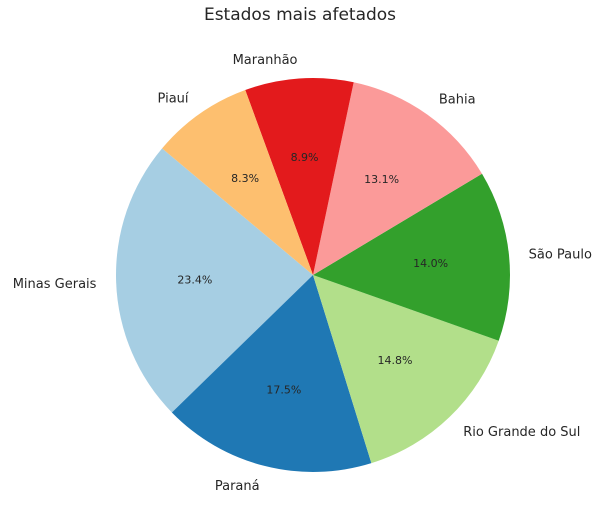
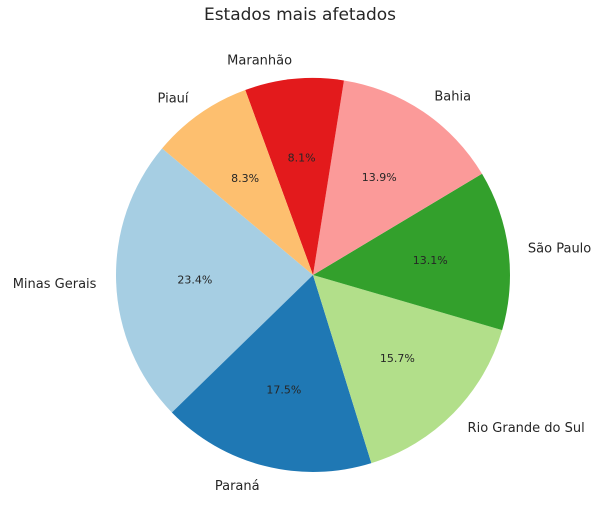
Rio Grande do Sul: 14.8% -> 15.7%
São Paulo: 14.0% -> 13.1%
Bahia: 13.1% -> 13.9%
Maranhão: 8.9% -> 8.1%
